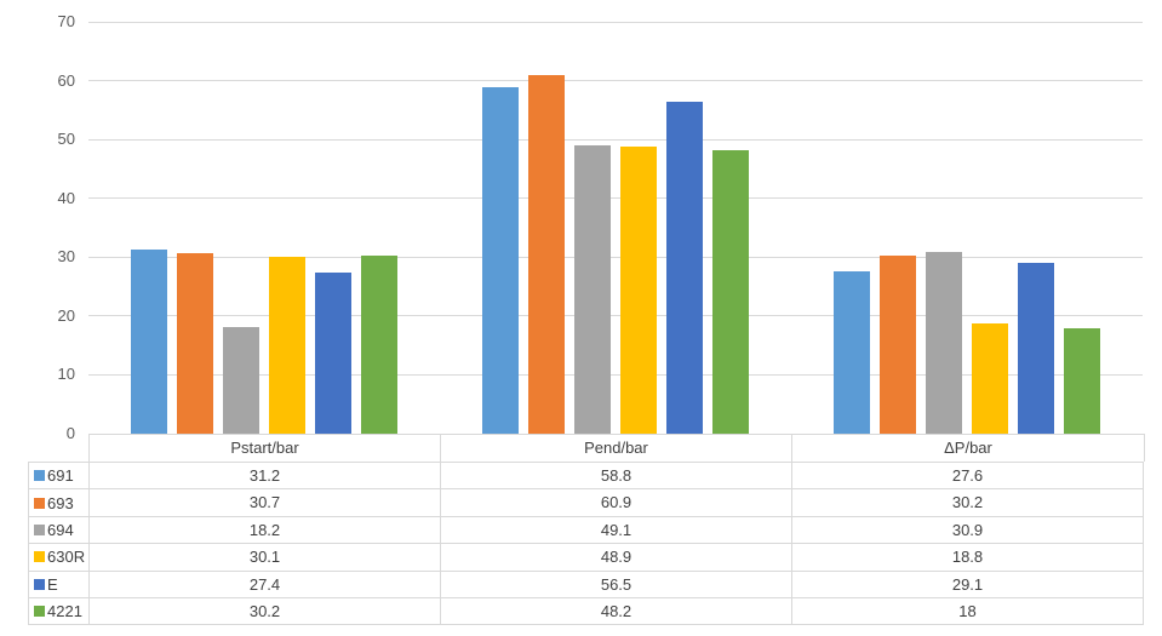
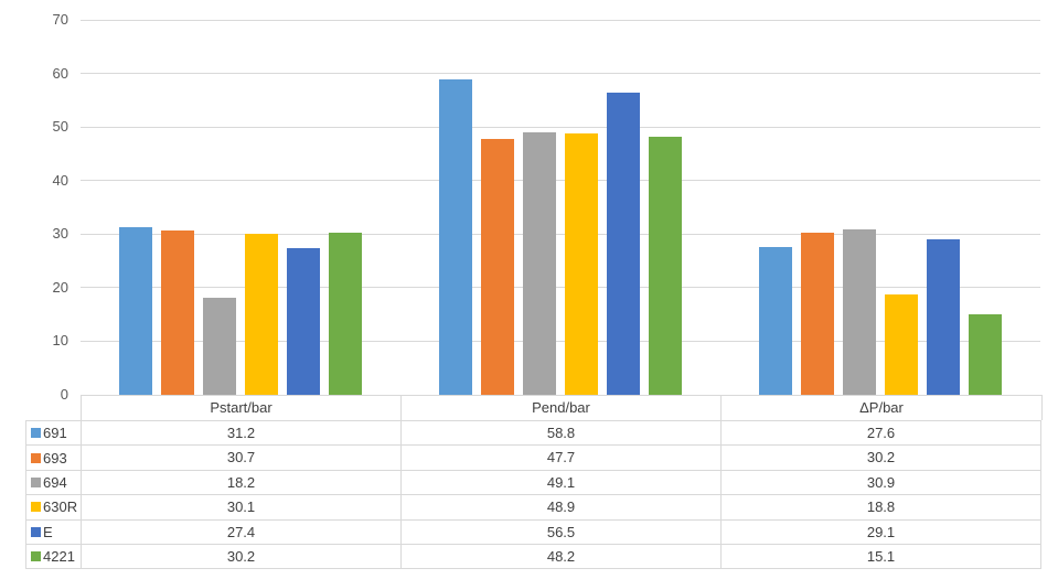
693/Pend/bar: 60.9 -> 47.7
4221/ΔP/bar: 18 -> 15.1
